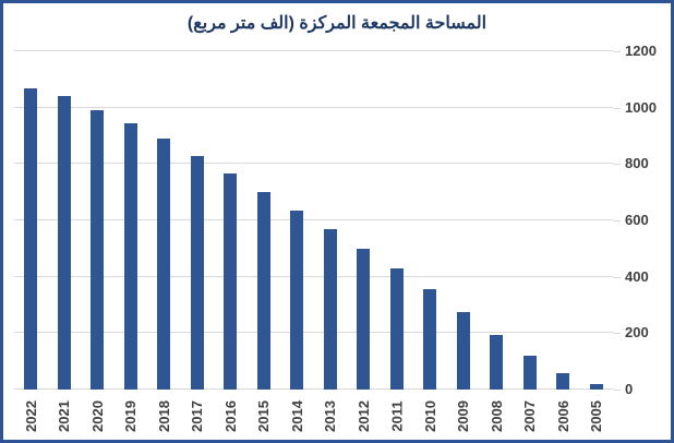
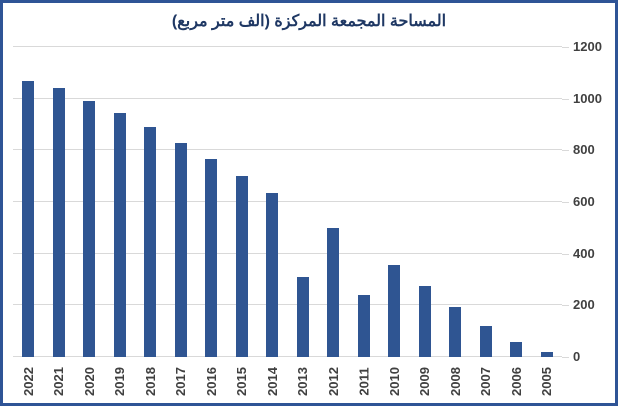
2013: 570 -> 310
2011: 430 -> 240
